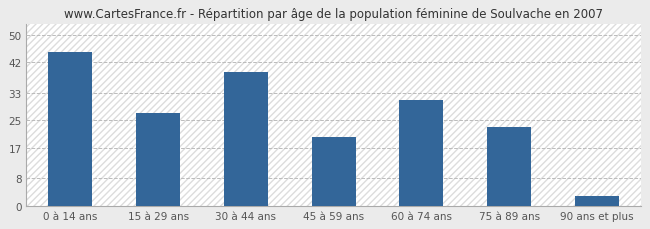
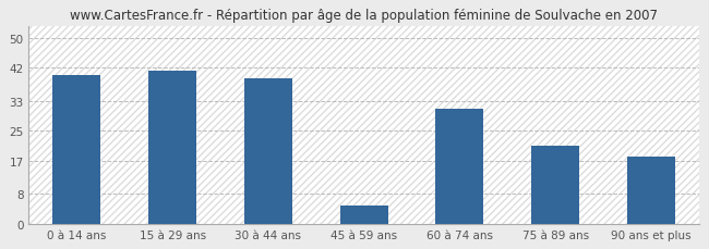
0 à 14 ans: 45 -> 40
15 à 29 ans: 27 -> 41
45 à 59 ans: 20 -> 5
75 à 89 ans: 23 -> 21
90 ans et plus: 3 -> 18
